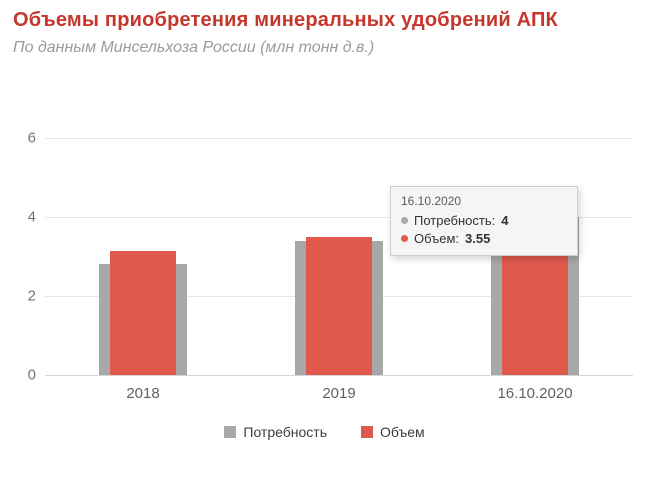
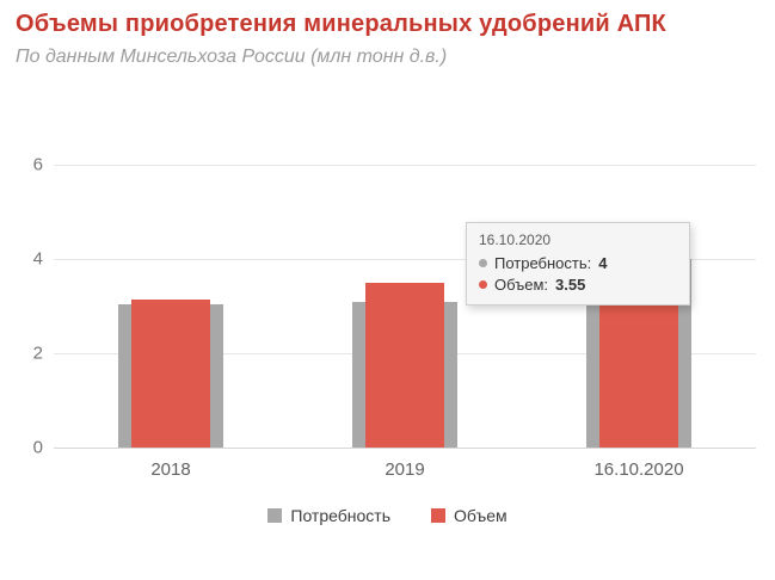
Потребность/2018: 2.8 -> 3.0
Потребность/2019: 3.4 -> 3.1
